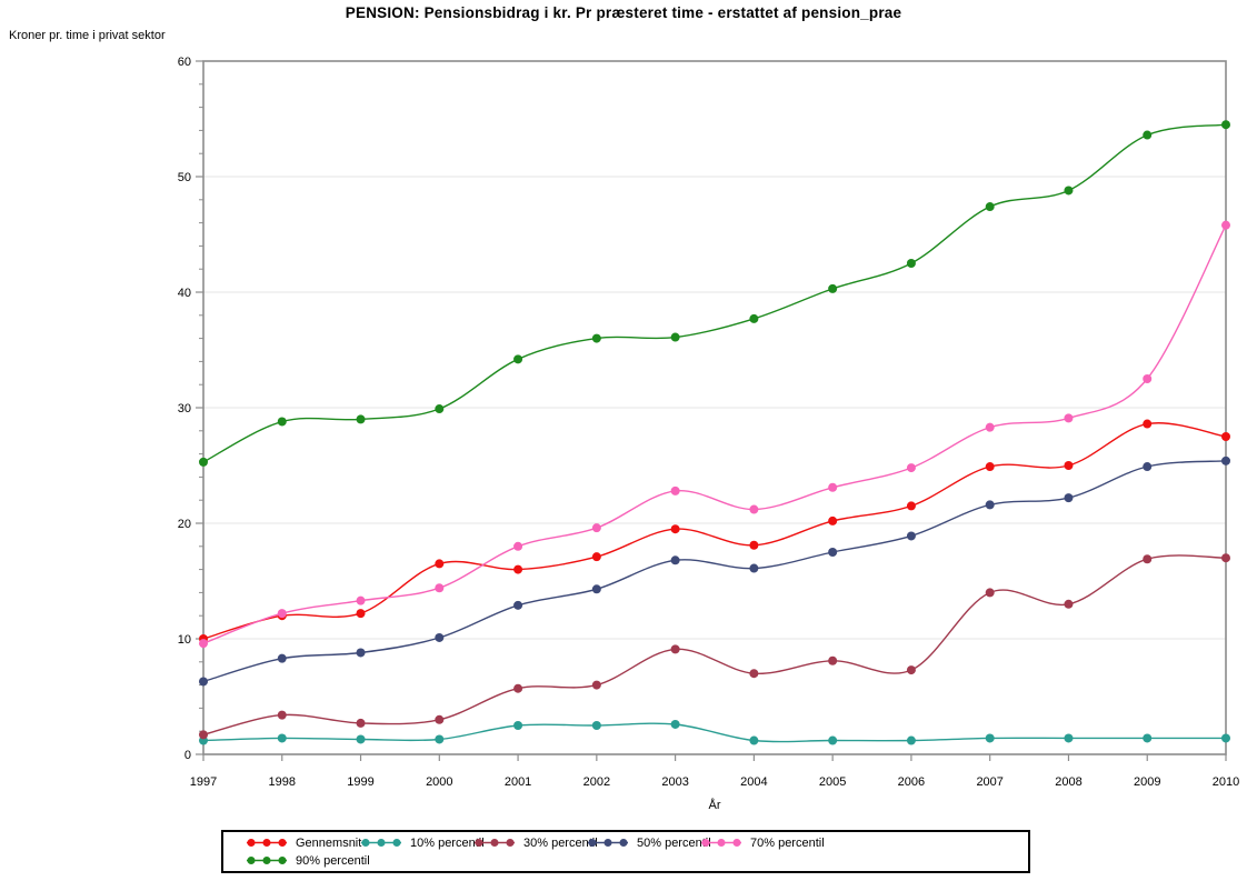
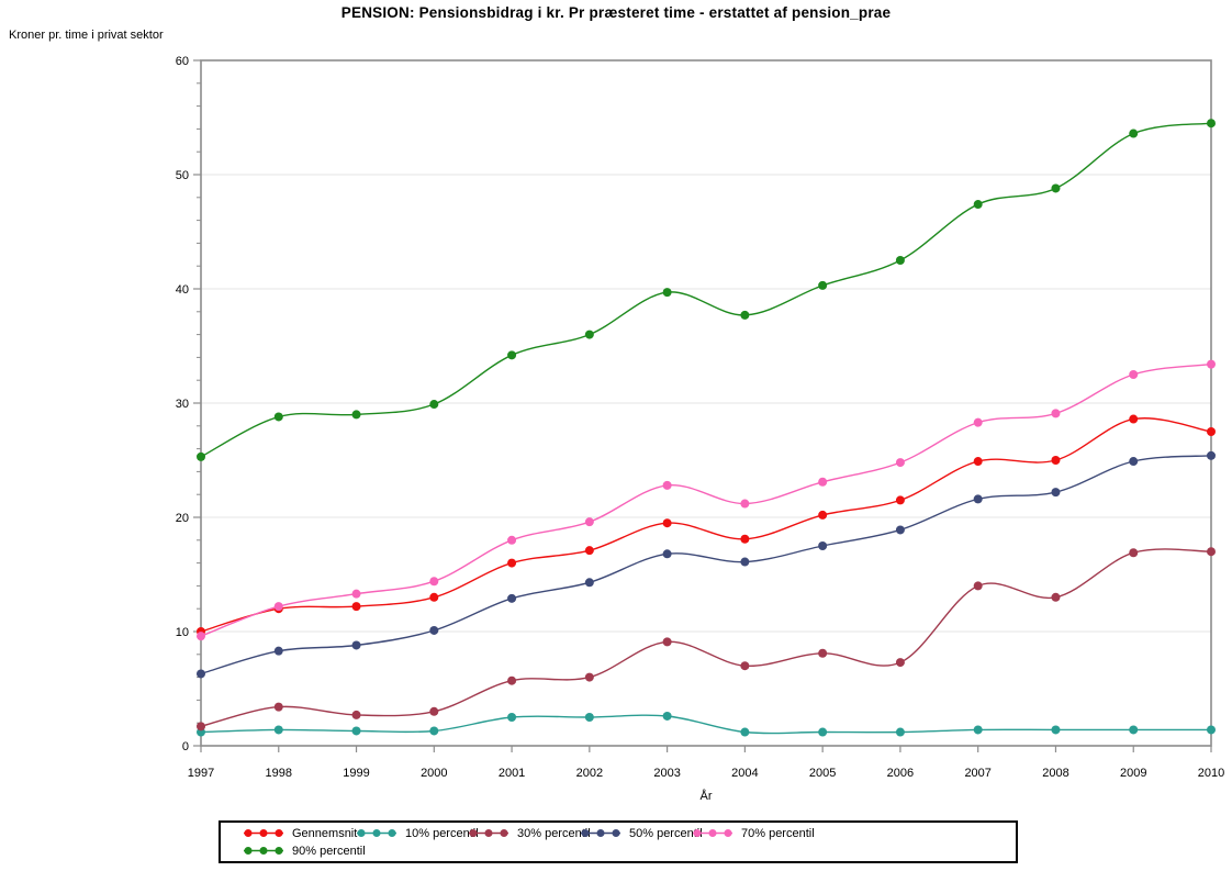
Gennemsnit/2000: 16.5 -> 13.0
90% percentil/2003: 36.1 -> 39.7
70% percentil/2010: 45.8 -> 33.4
